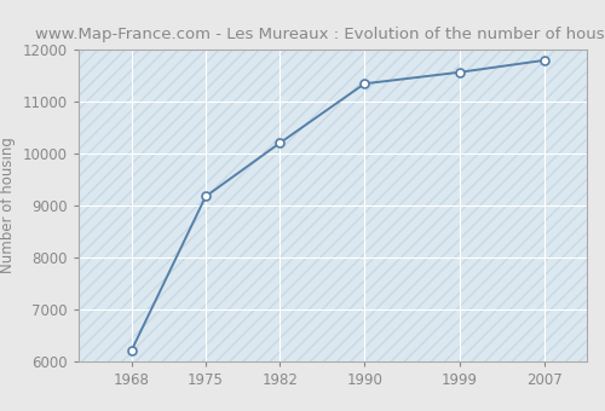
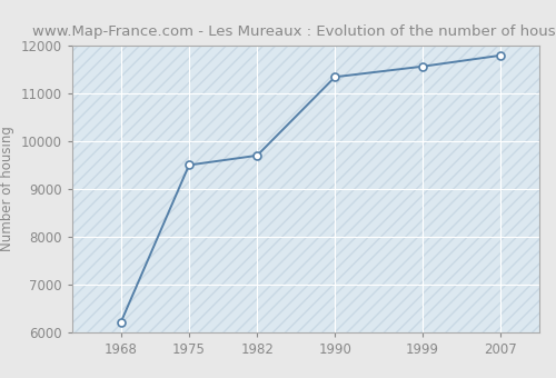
1975: 9180 -> 9500
1982: 10200 -> 9700
